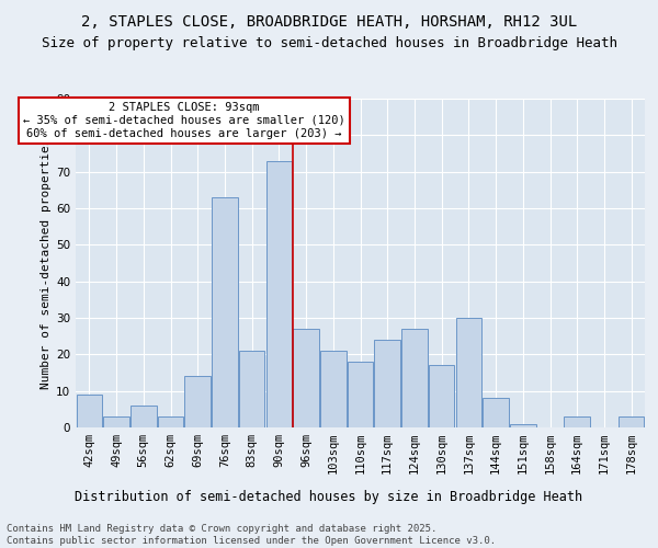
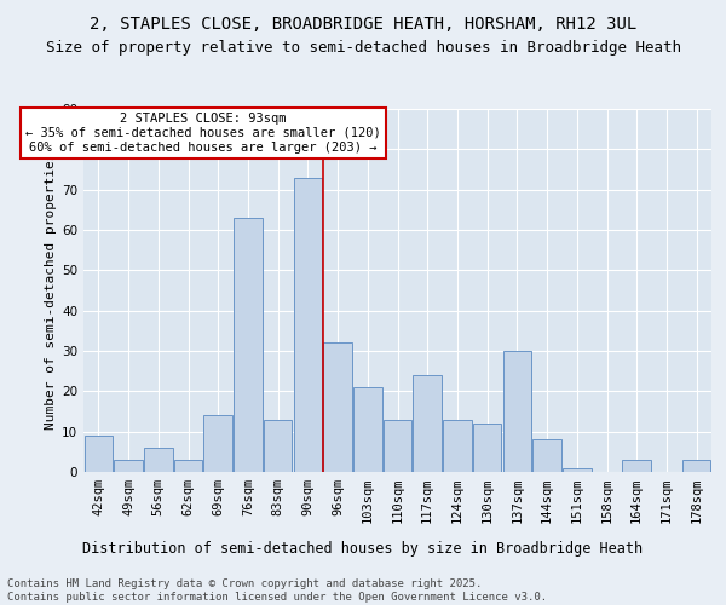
83sqm: 21 -> 13
96sqm: 27 -> 32
110sqm: 18 -> 13
124sqm: 27 -> 13
130sqm: 17 -> 12
